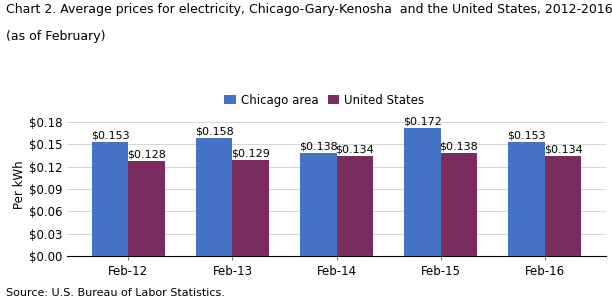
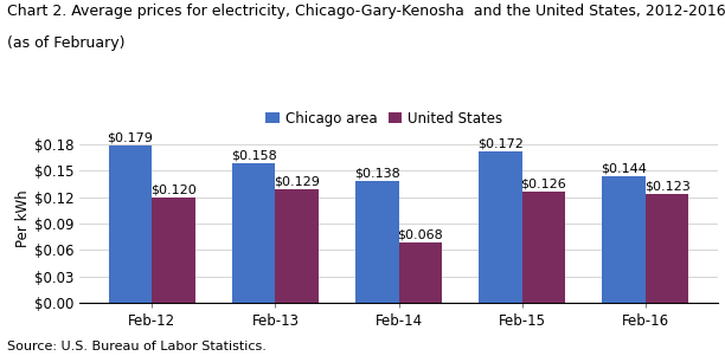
Chicago area/Feb-12: $0.153 -> $0.179
United States/Feb-12: $0.128 -> $0.120
United States/Feb-14: $0.134 -> $0.068
United States/Feb-15: $0.138 -> $0.126
Chicago area/Feb-16: $0.153 -> $0.144
United States/Feb-16: $0.134 -> $0.123
